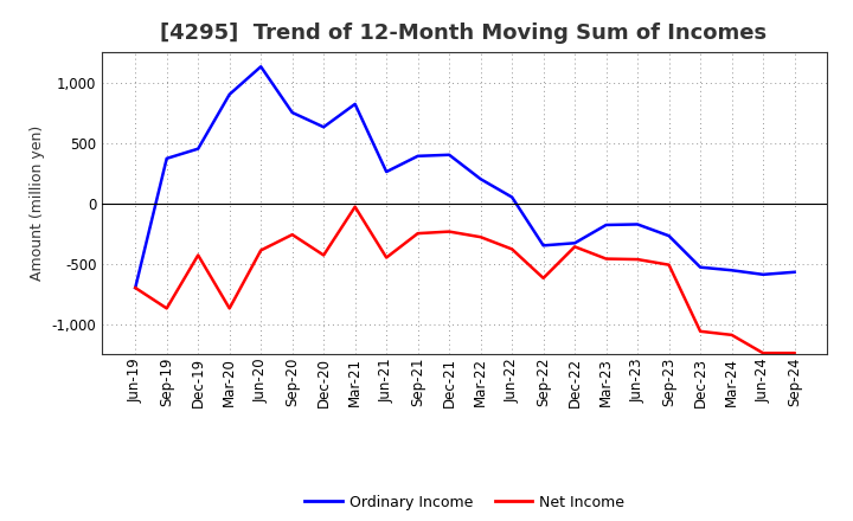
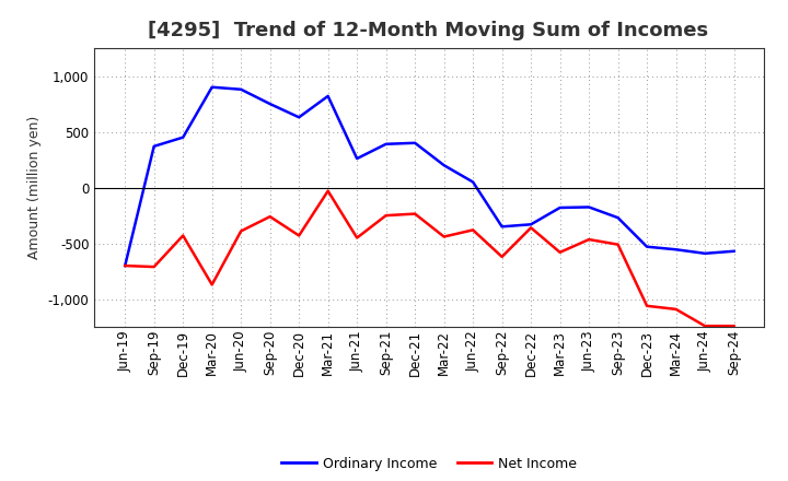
Net Income/Sep-19: -870 -> -710
Ordinary Income/Jun-20: 1,130 -> 880
Net Income/Mar-22: -280 -> -440
Net Income/Mar-23: -460 -> -580
